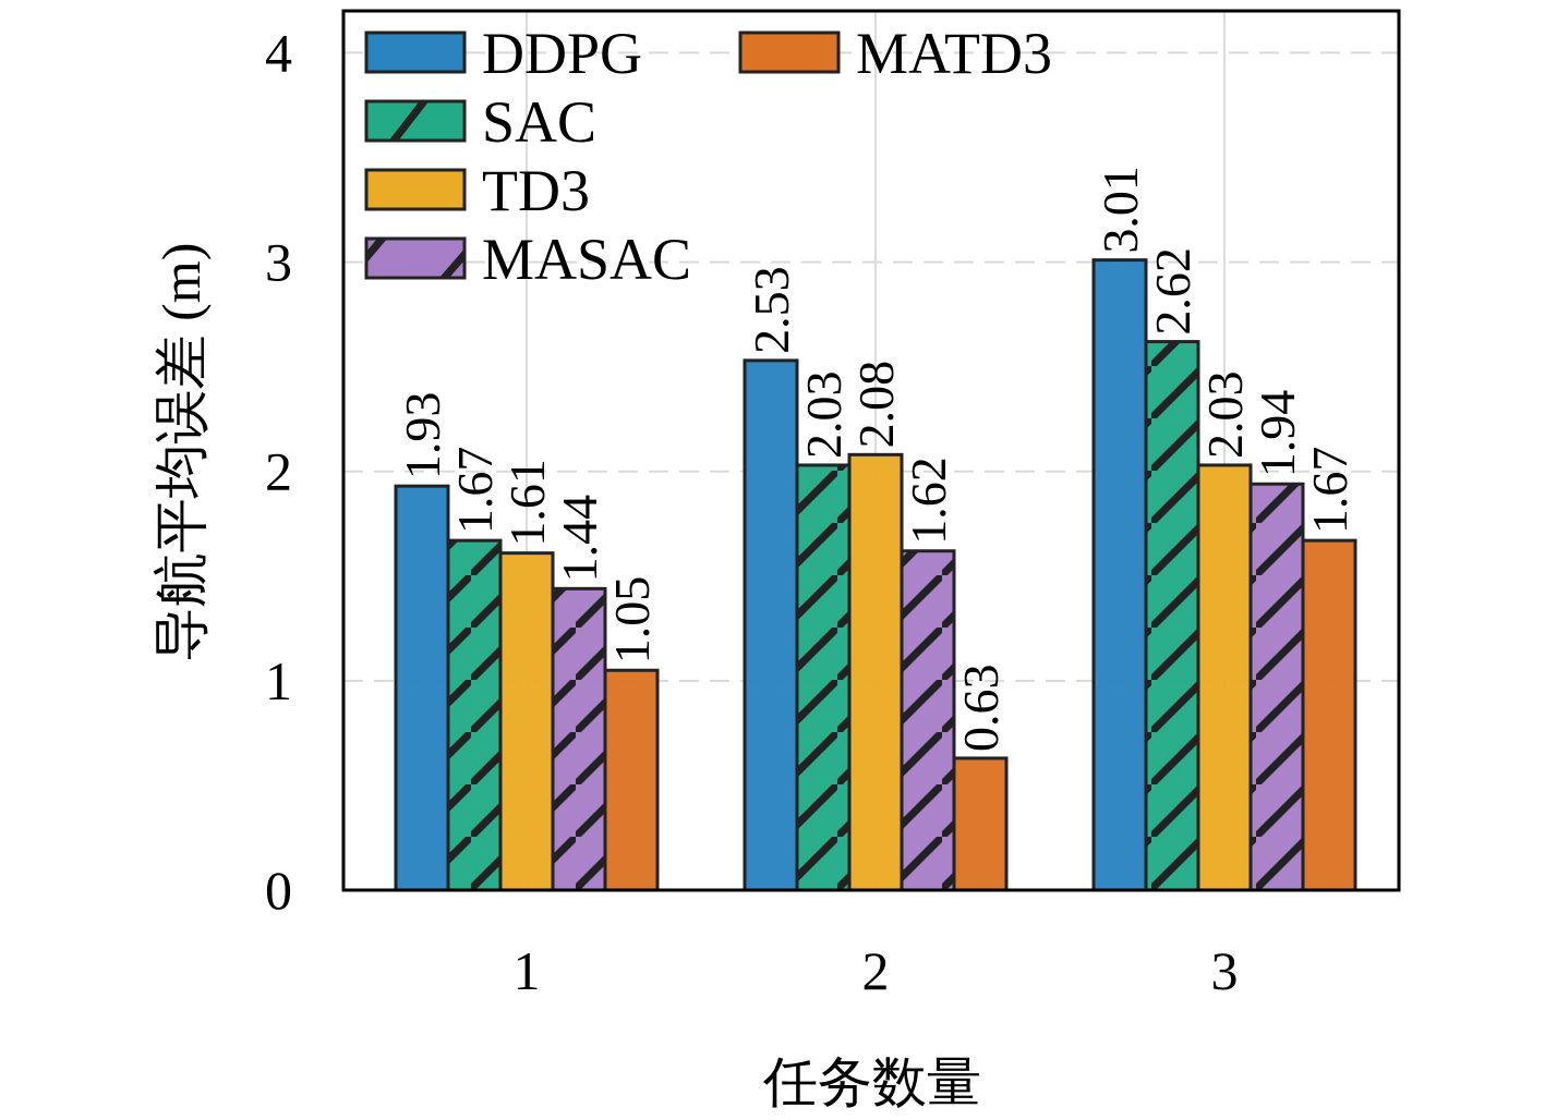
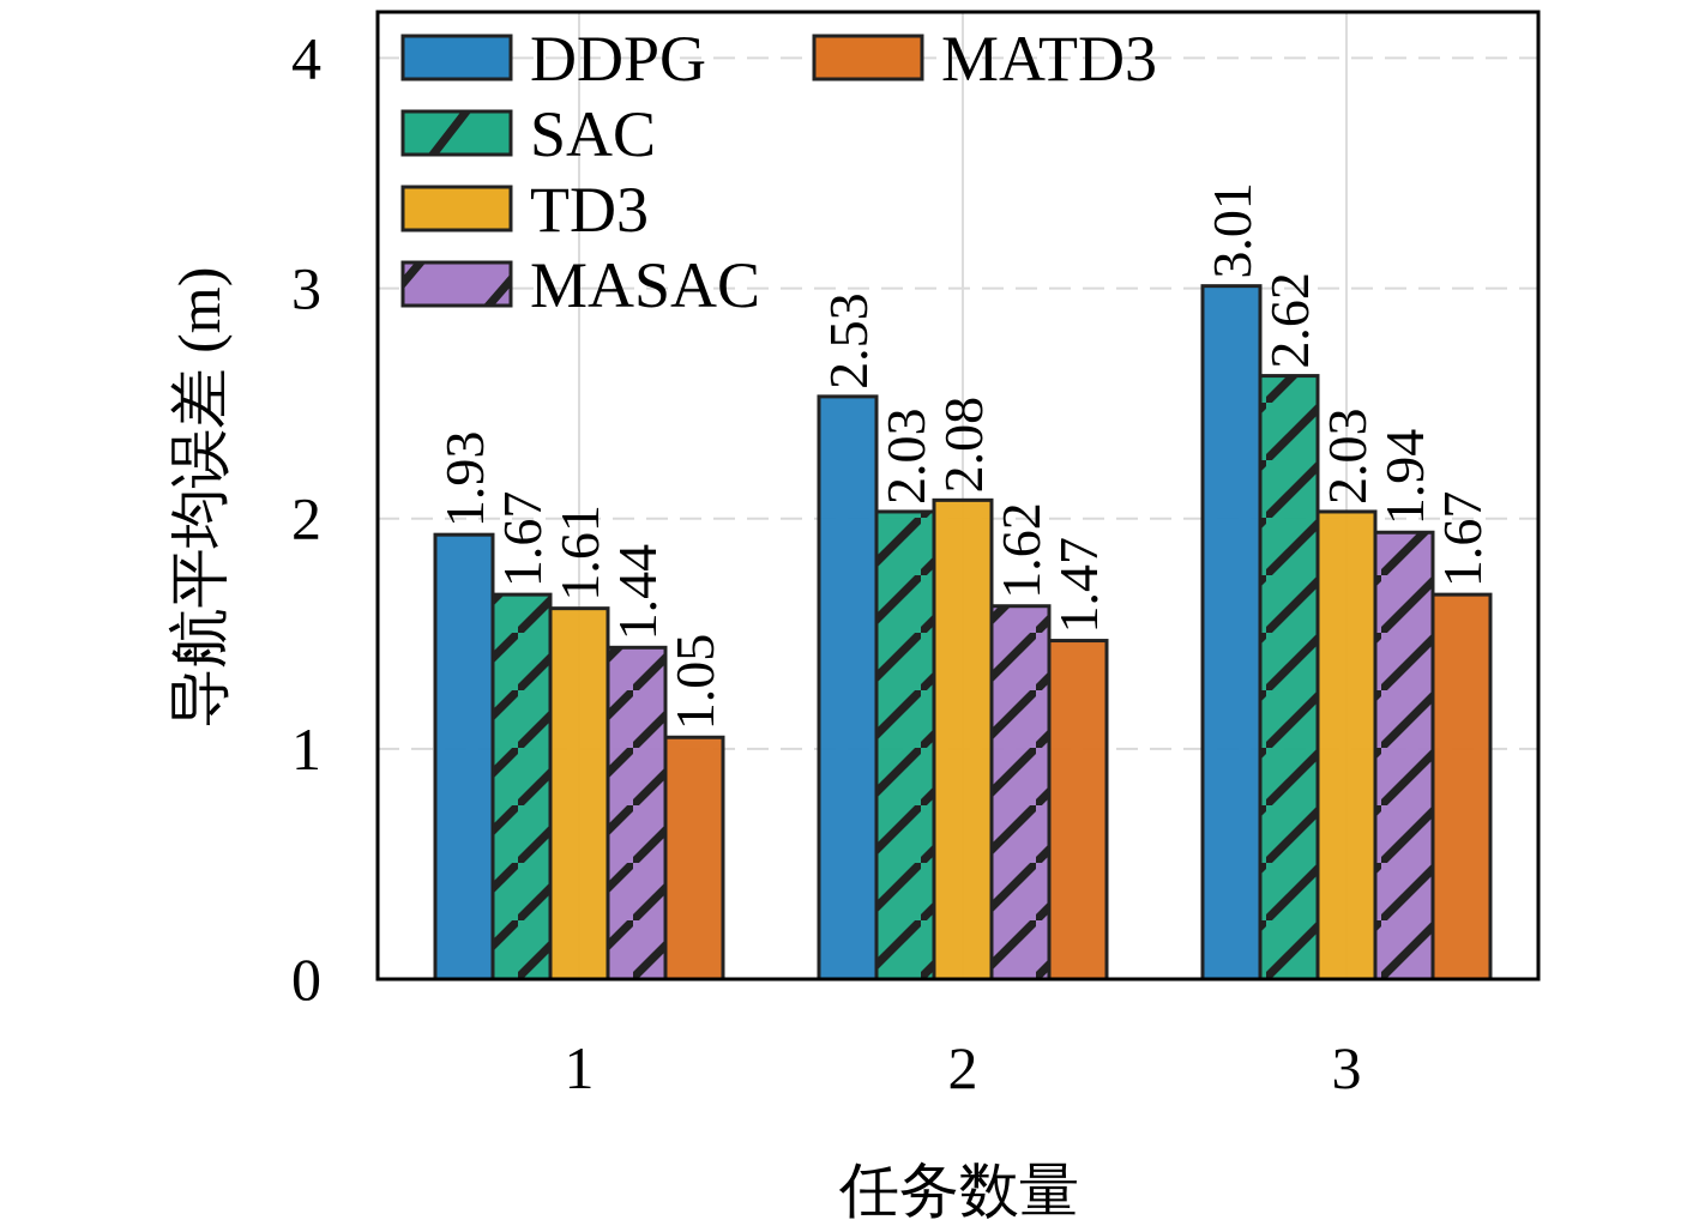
MATD3/2: 0.63 -> 1.47
